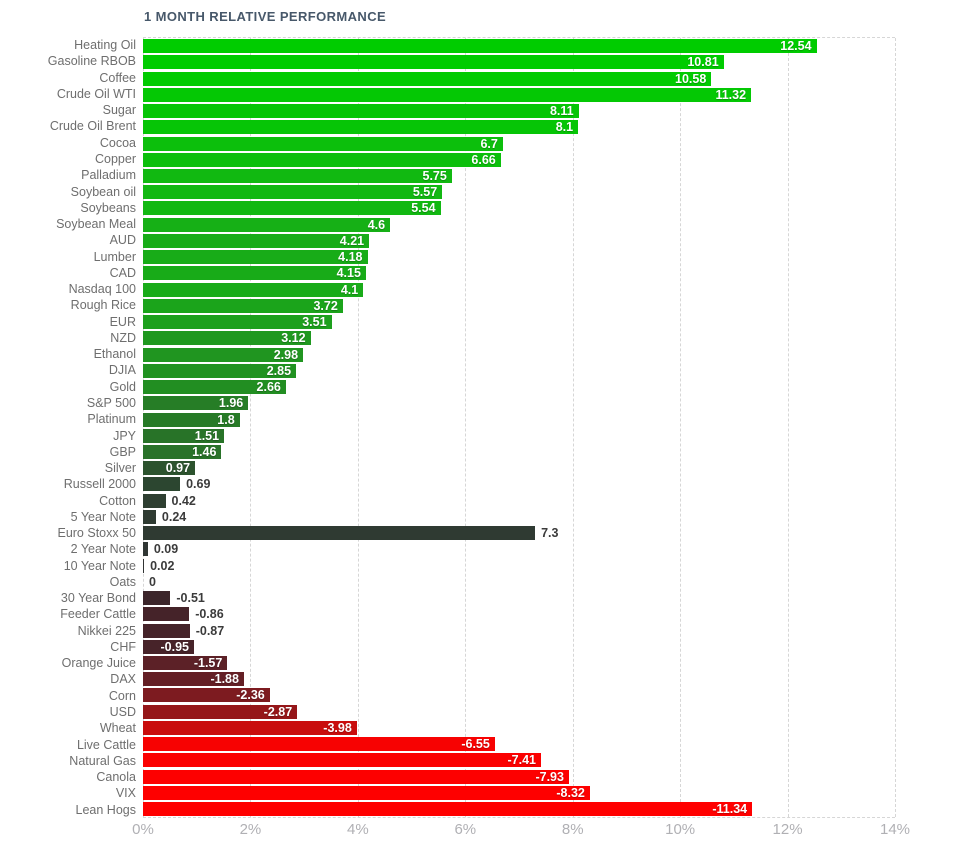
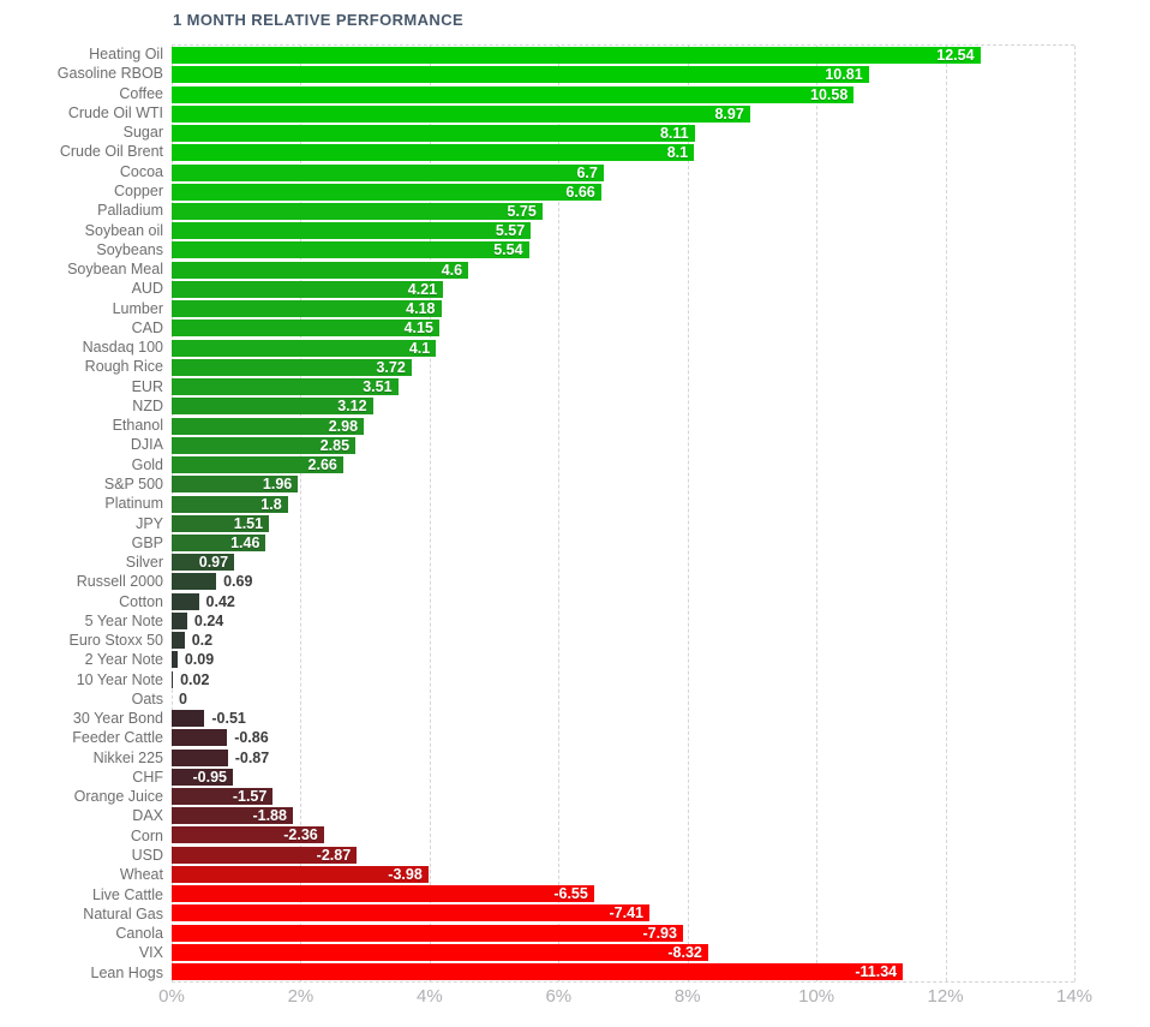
Crude Oil WTI: 11.32 -> 8.97
Euro Stoxx 50: 7.3 -> 0.2
